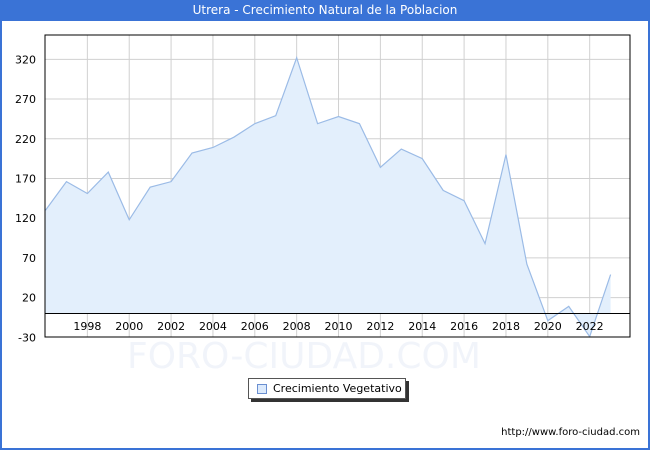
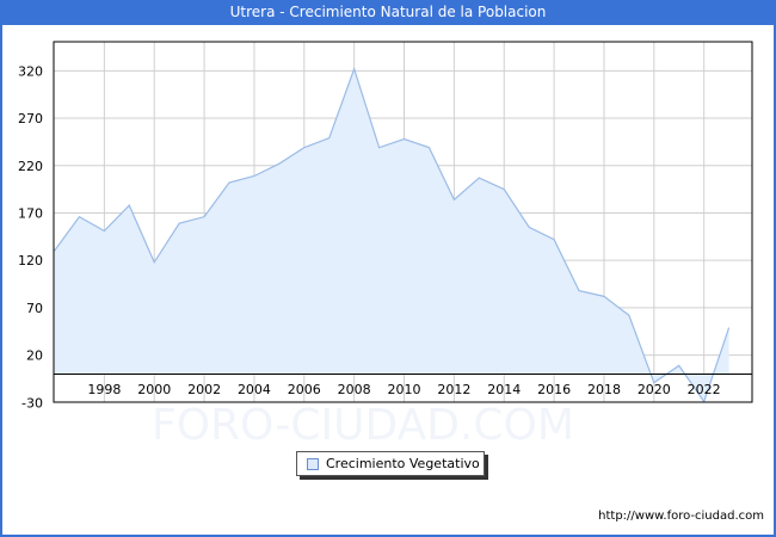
2018: 200 -> 80
